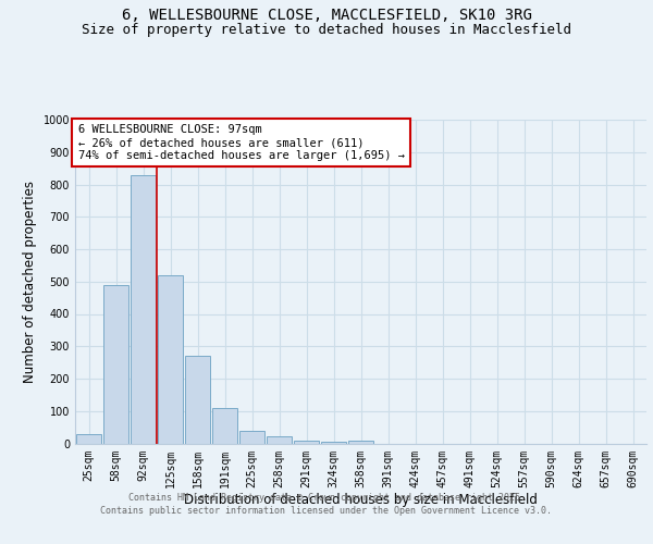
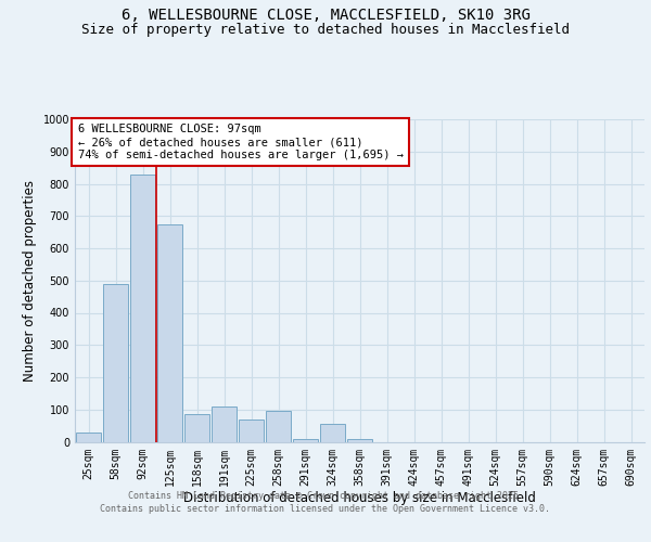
125sqm: 520 -> 675
158sqm: 270 -> 85
225sqm: 38 -> 70
258sqm: 22 -> 95
324sqm: 5 -> 55
